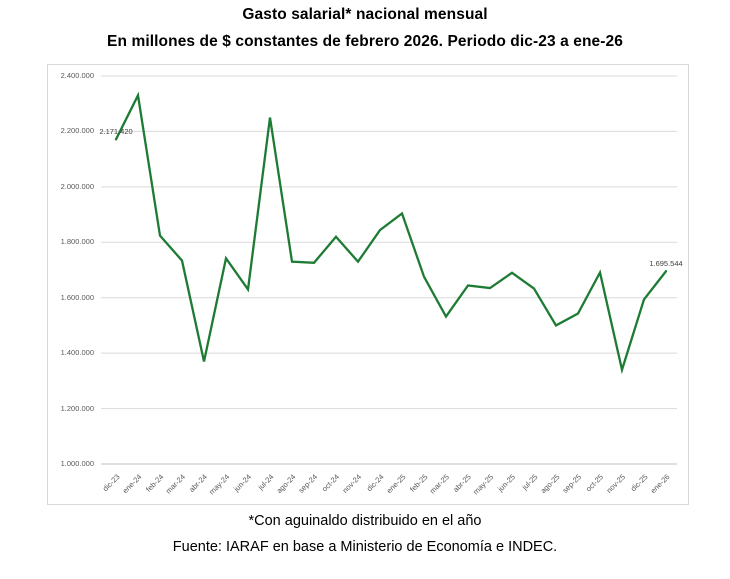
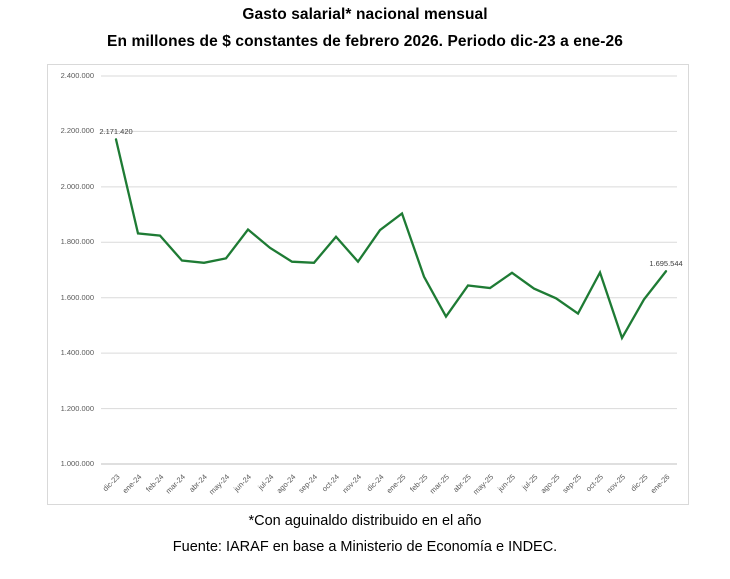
ene-24: 2330000 -> 1830000
abr-24: 1370000 -> 1730000
jun-24: 1630000 -> 1850000
jul-24: 2250000 -> 1780000
ago-25: 1500000 -> 1600000
nov-25: 1340000 -> 1460000
